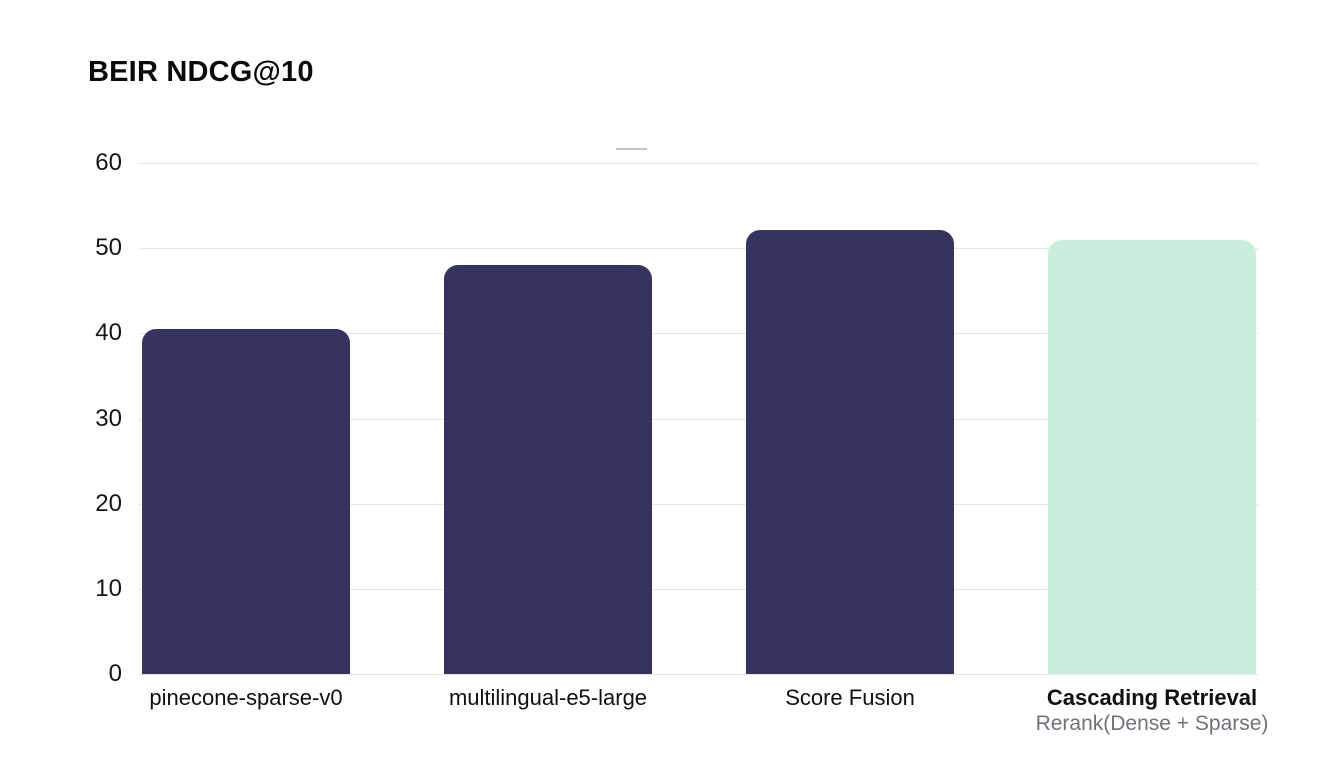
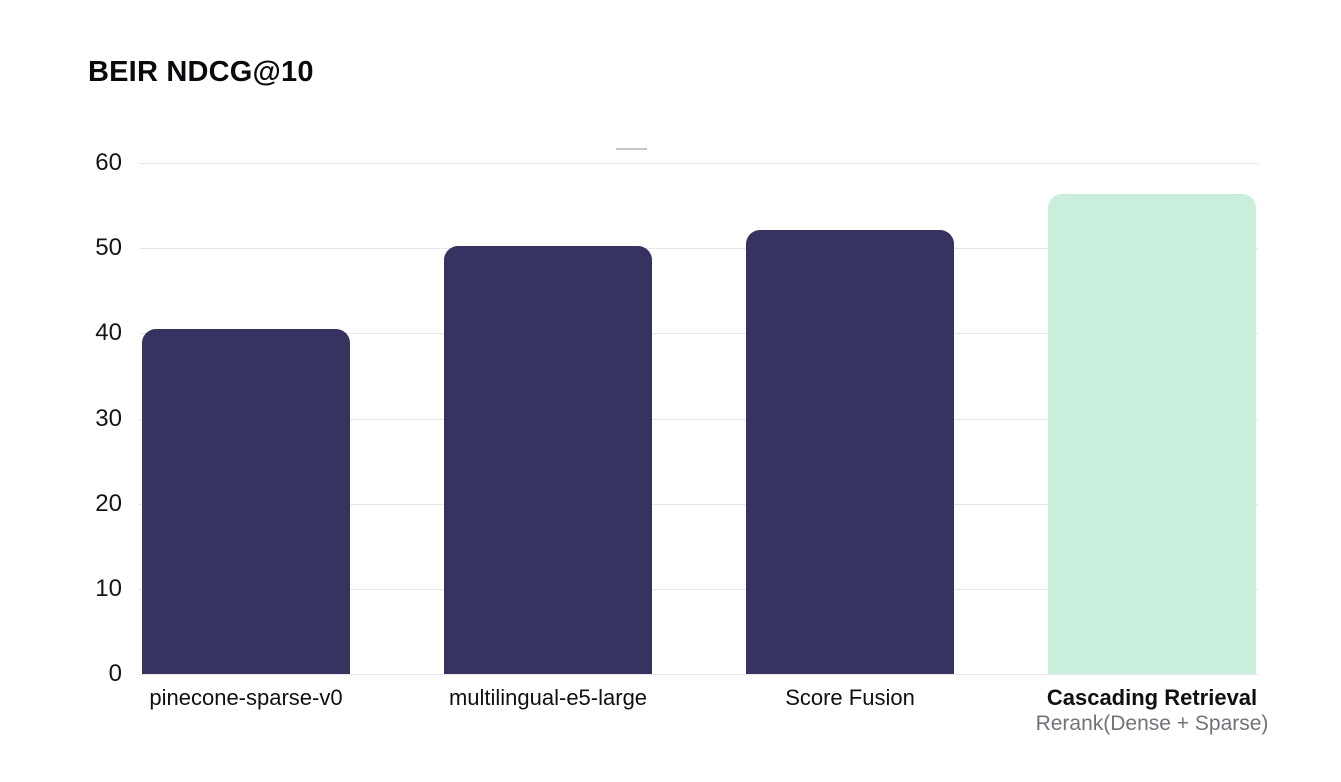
multilingual-e5-large: 48 -> 50
Cascading Retrieval: 51 -> 56
